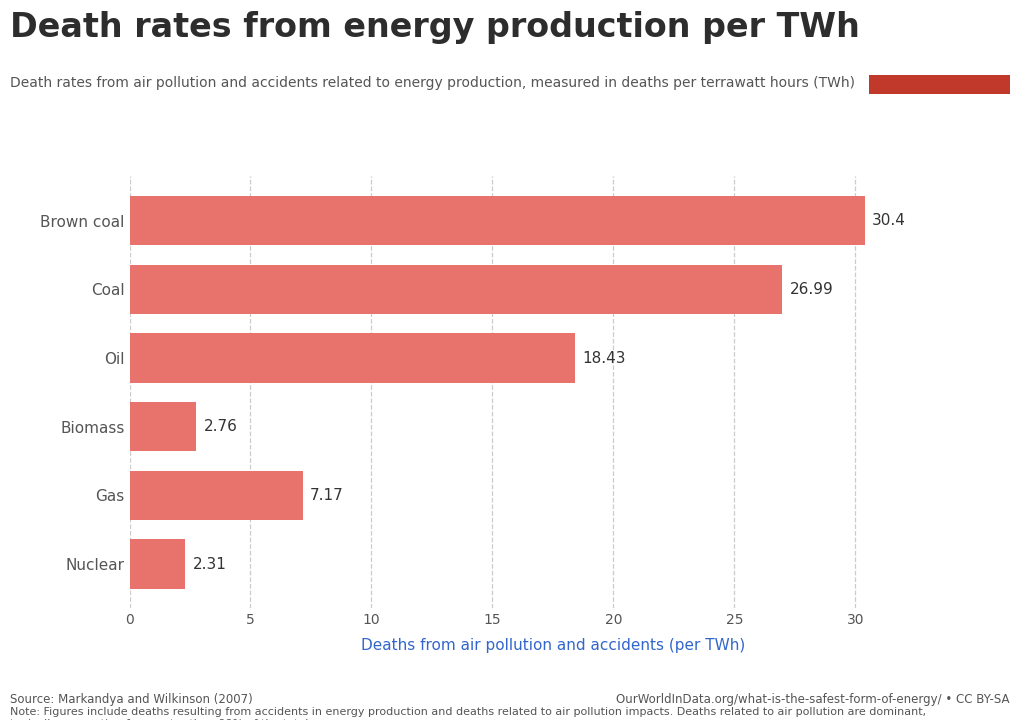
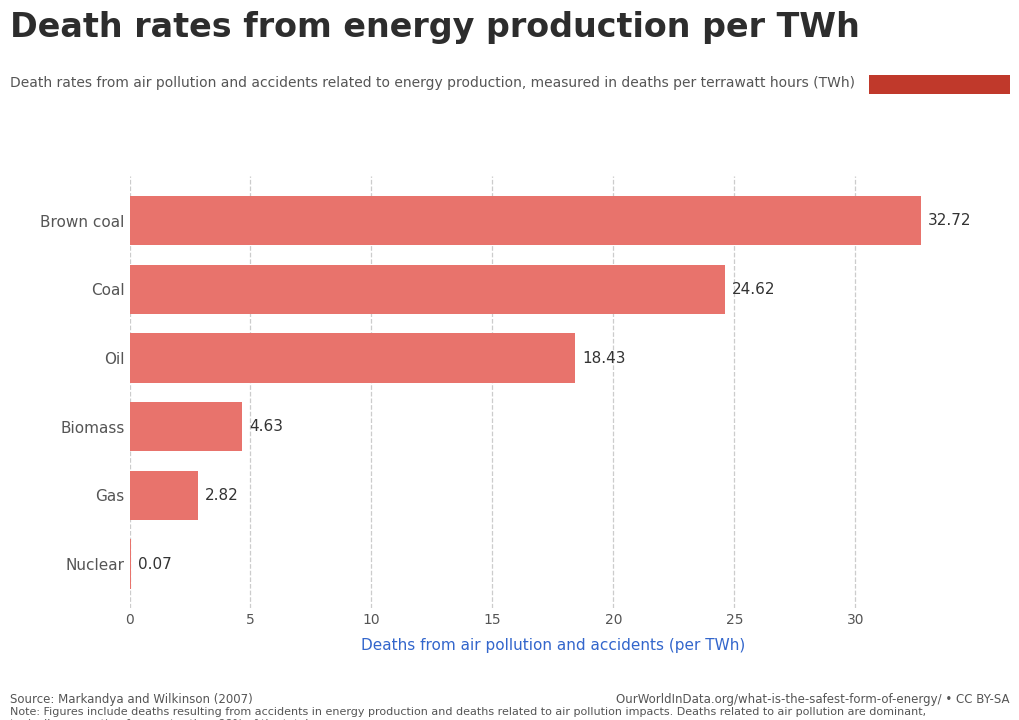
Brown coal: 30.4 -> 32.72
Coal: 26.99 -> 24.62
Biomass: 2.76 -> 4.63
Gas: 7.17 -> 2.82
Nuclear: 2.31 -> 0.07
